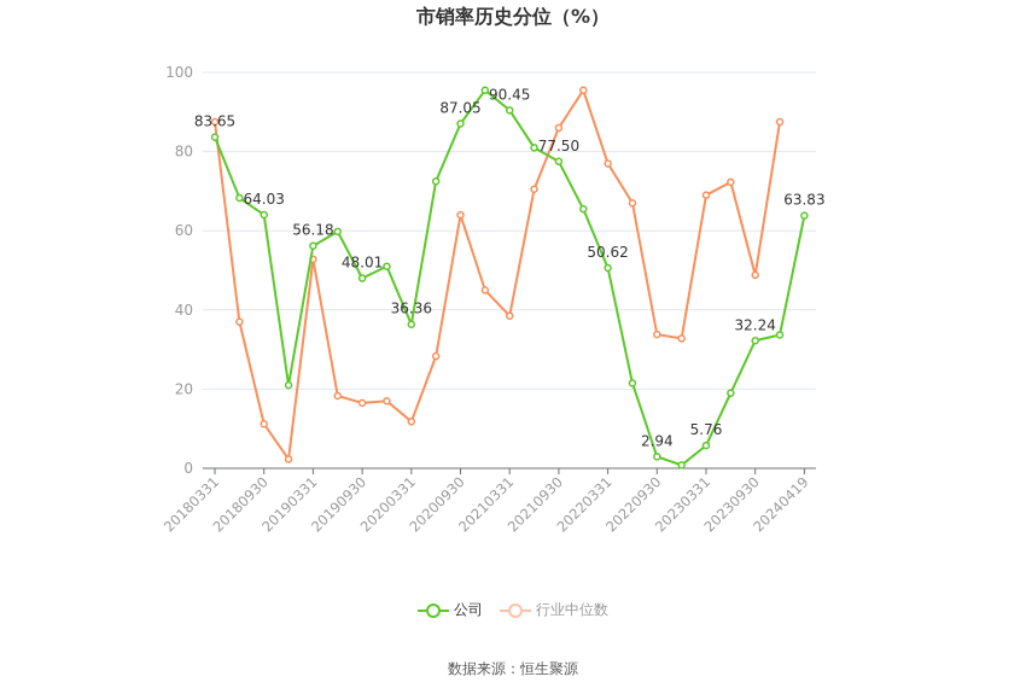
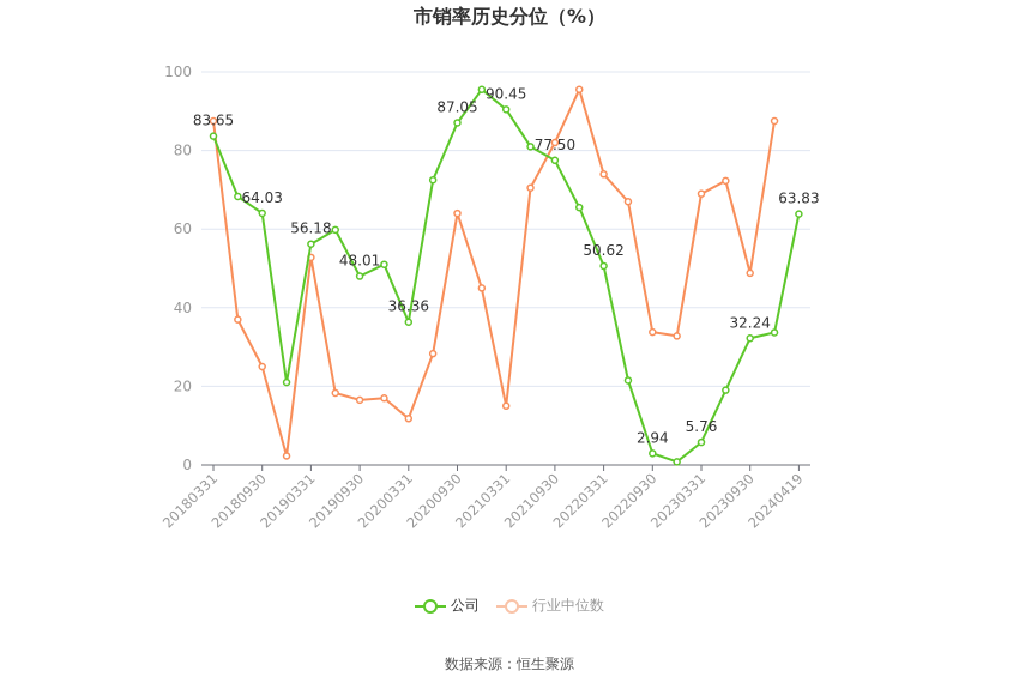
行业中位数/20180930: 11 -> 25
行业中位数/20210331: 38 -> 15
行业中位数/20210930: 86 -> 82
行业中位数/20220331: 77 -> 74
